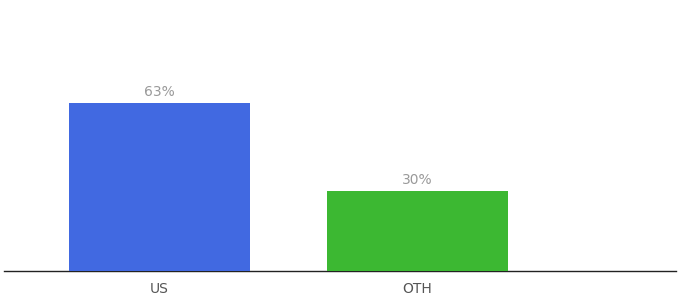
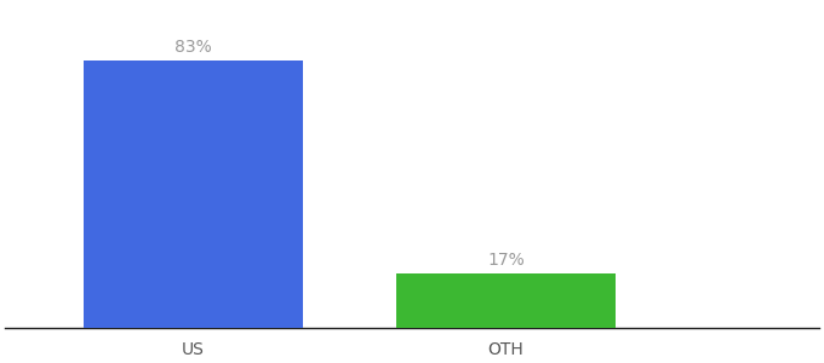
US: 63% -> 83%
OTH: 30% -> 17%
